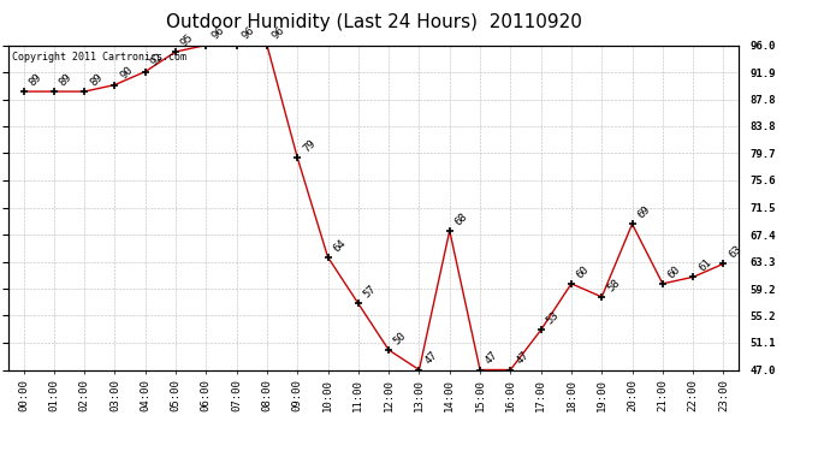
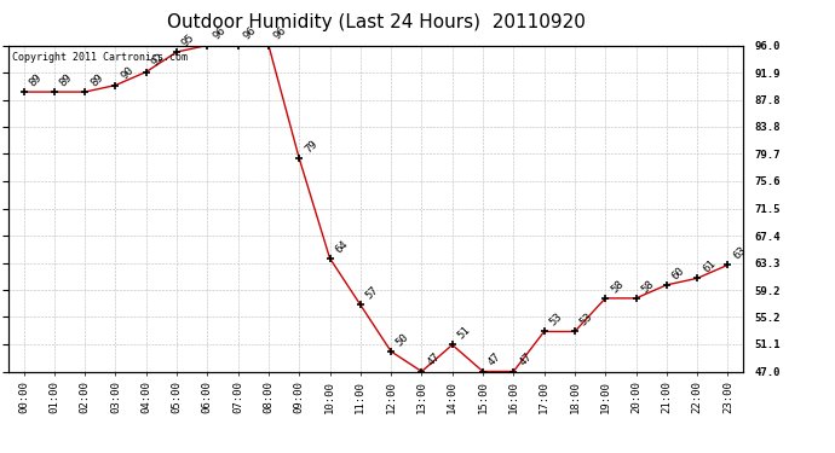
14:00: 68 -> 51
18:00: 60 -> 53
20:00: 69 -> 58
